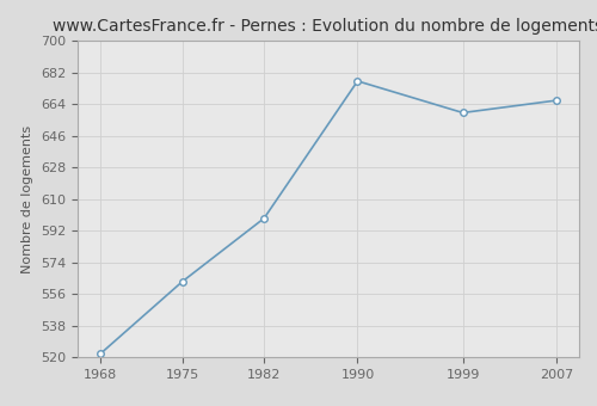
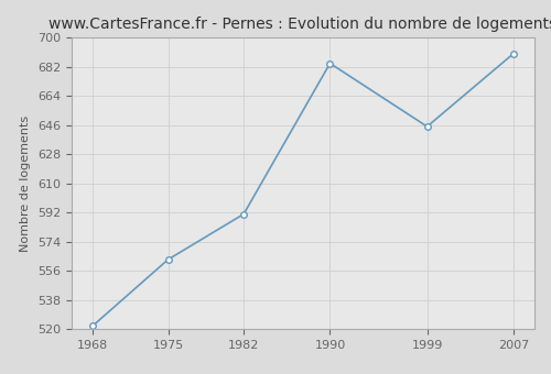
1982: 599 -> 591
1990: 677 -> 684
1999: 659 -> 645
2007: 666 -> 690
